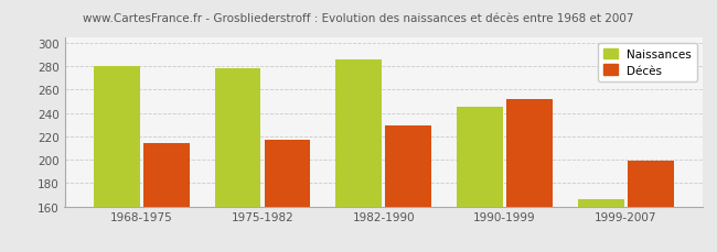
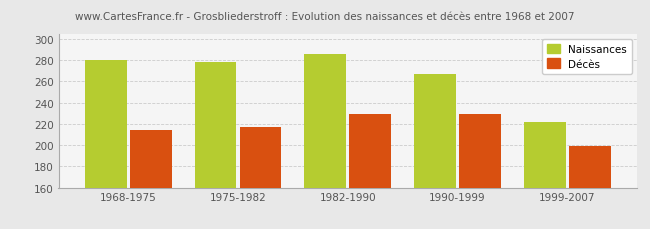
Naissances/1990-1999: 245 -> 267
Décès/1990-1999: 252 -> 229
Naissances/1999-2007: 166 -> 222
